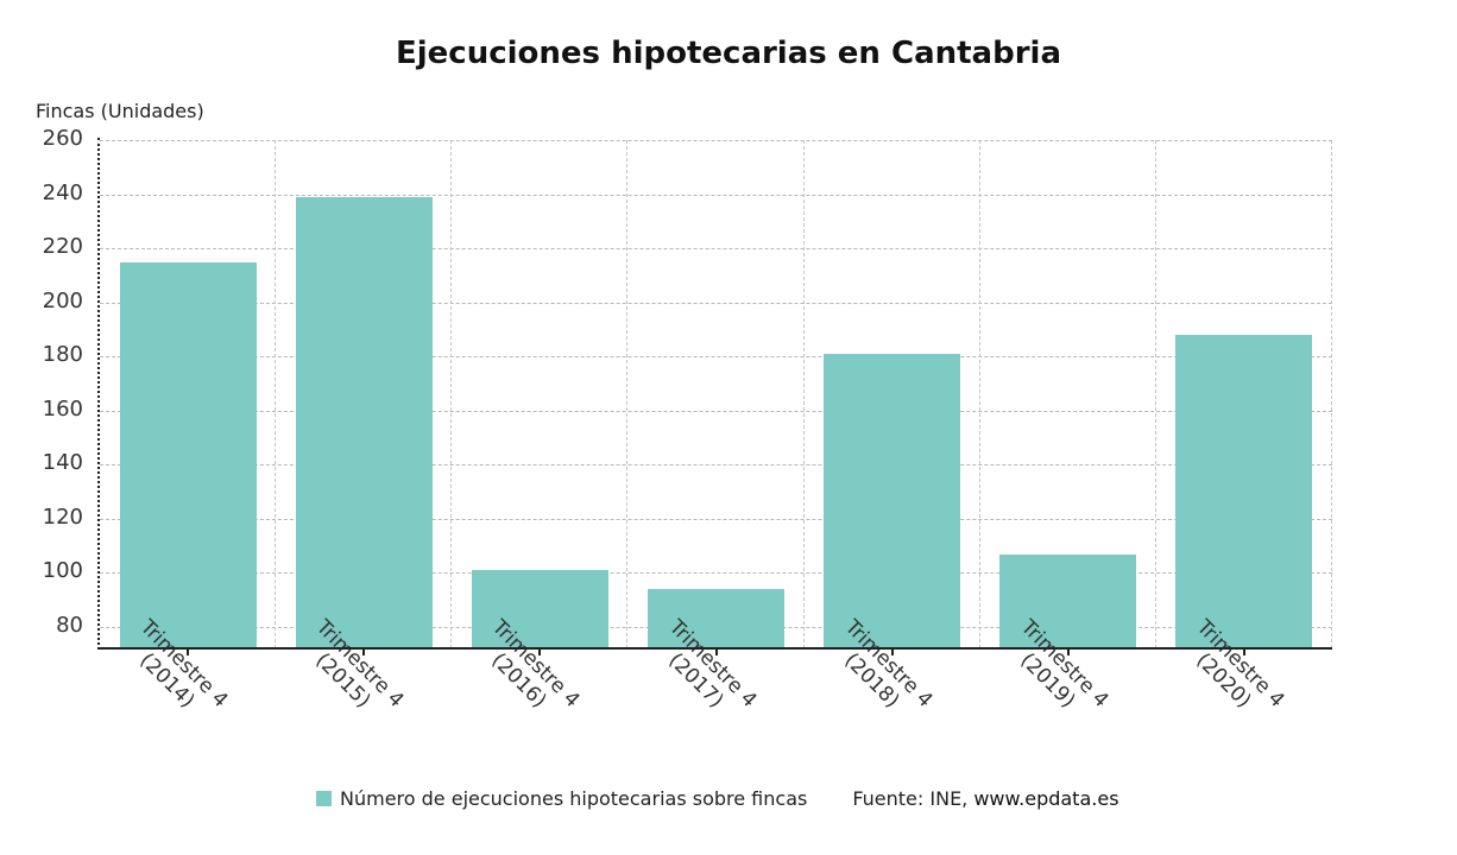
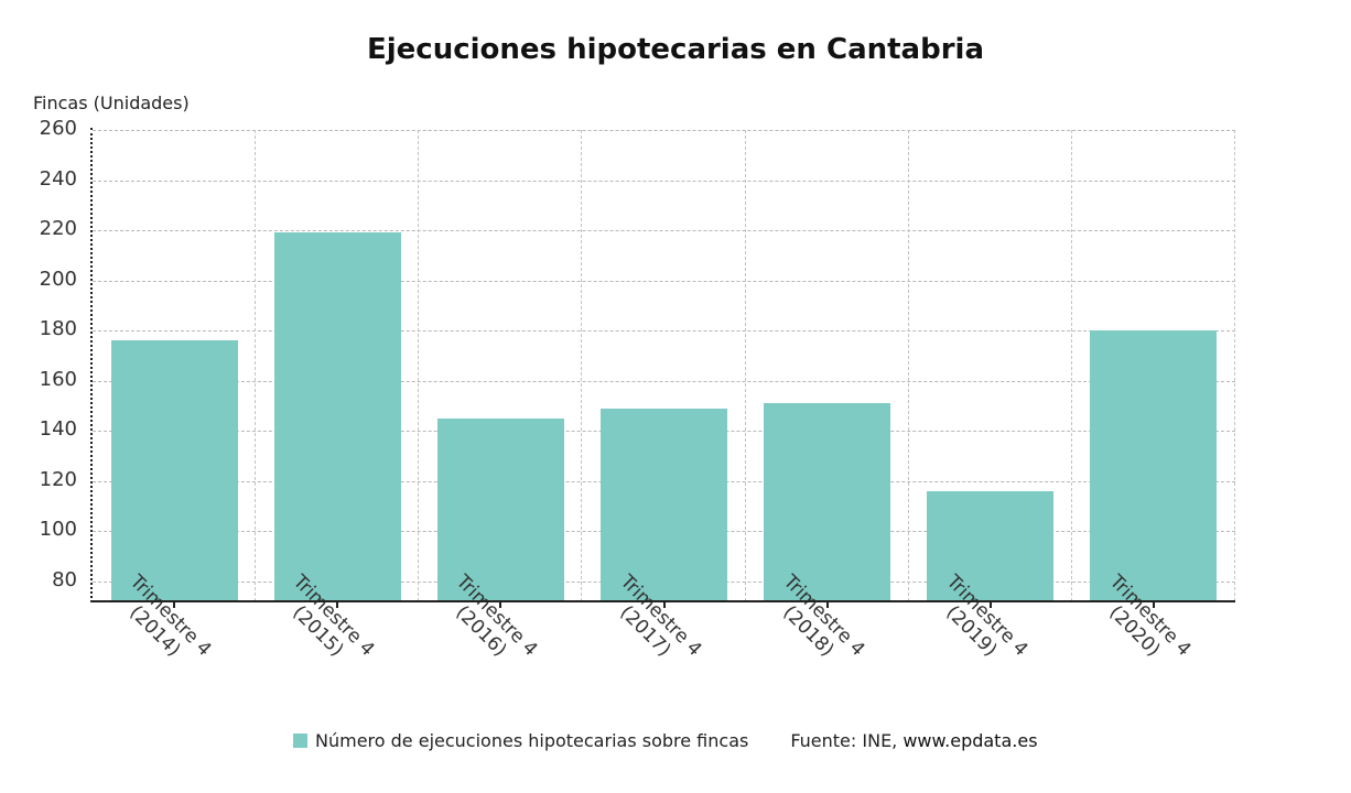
Trimestre 4 (2014): 215 -> 176
Trimestre 4 (2015): 239 -> 219
Trimestre 4 (2016): 101 -> 145
Trimestre 4 (2017): 94 -> 149
Trimestre 4 (2018): 181 -> 151
Trimestre 4 (2019): 107 -> 116
Trimestre 4 (2020): 188 -> 180
